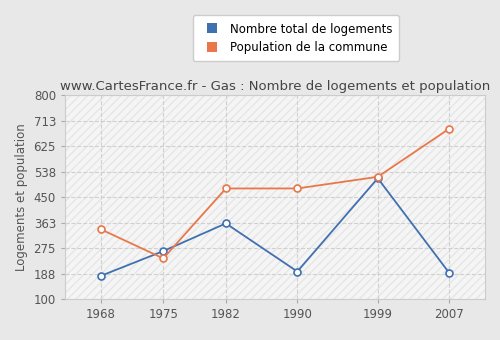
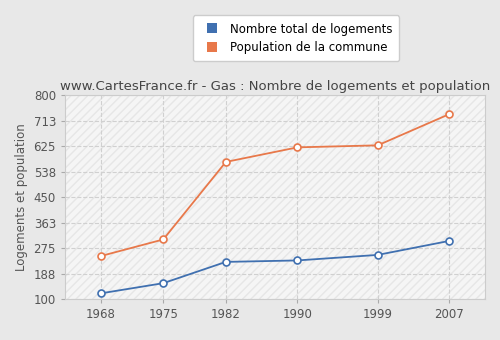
Nombre total de logements/1968: 180 -> 120
Population de la commune/1968: 340 -> 248
Nombre total de logements/1975: 265 -> 155
Population de la commune/1975: 240 -> 305
Nombre total de logements/1982: 360 -> 228
Population de la commune/1982: 480 -> 571
Nombre total de logements/1990: 195 -> 233
Population de la commune/1990: 480 -> 621
Nombre total de logements/1999: 515 -> 252
Population de la commune/1999: 520 -> 628
Nombre total de logements/2007: 190 -> 300
Population de la commune/2007: 685 -> 735
